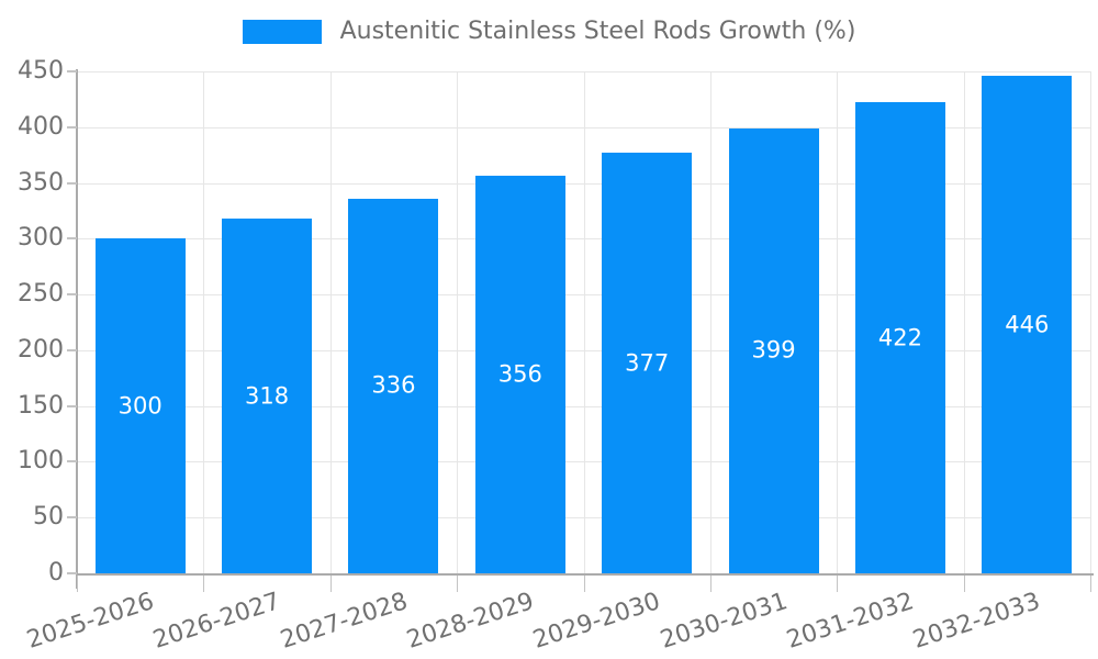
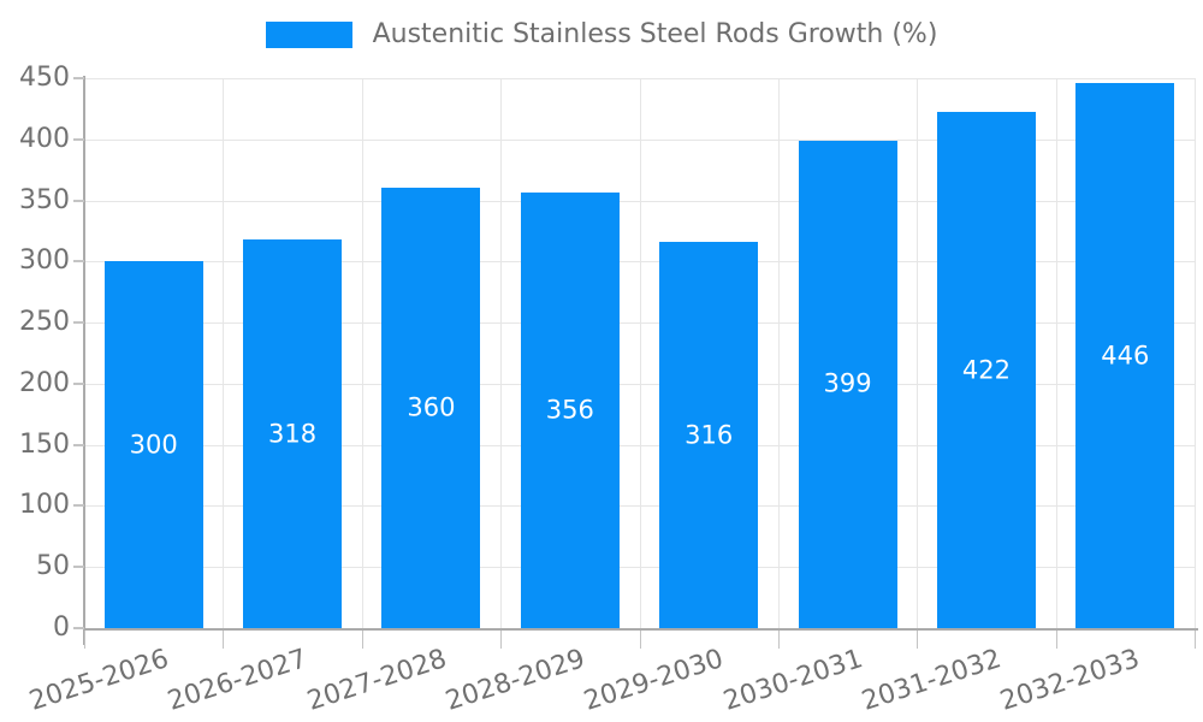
2027-2028: 336 -> 360
2029-2030: 377 -> 316
